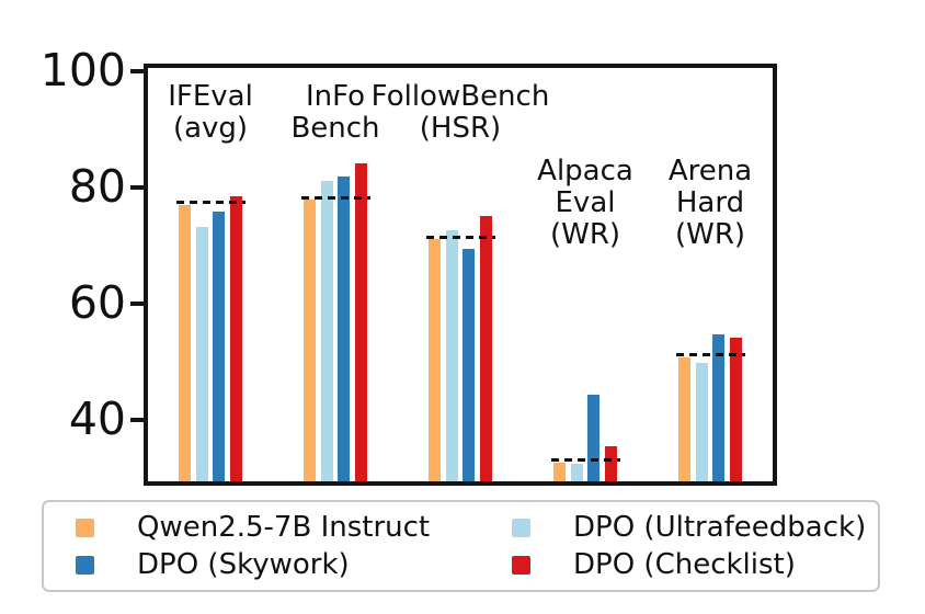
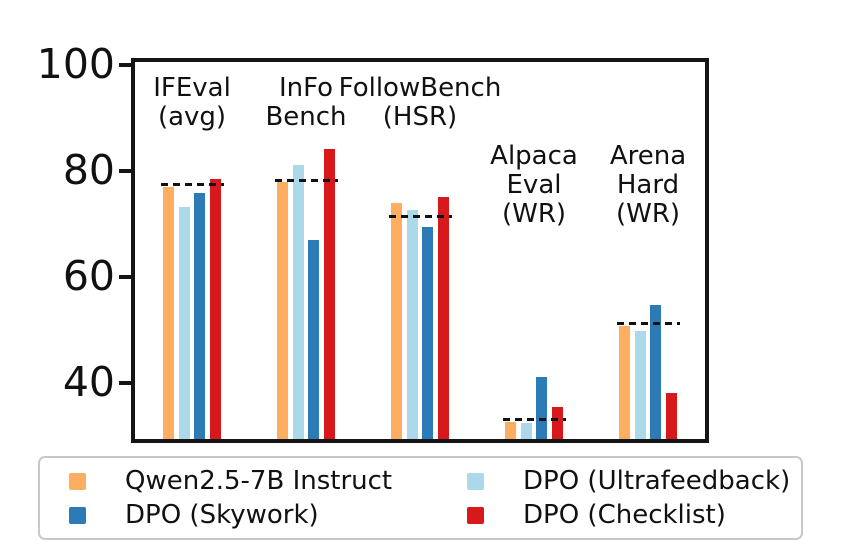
DPO (Skywork)/InFo Bench: 82 -> 67
Qwen2.5-7B Instruct/FollowBench (HSR): 71 -> 74
DPO (Skywork)/Alpaca Eval (WR): 44 -> 41
DPO (Checklist)/Arena Hard (WR): 54 -> 38
